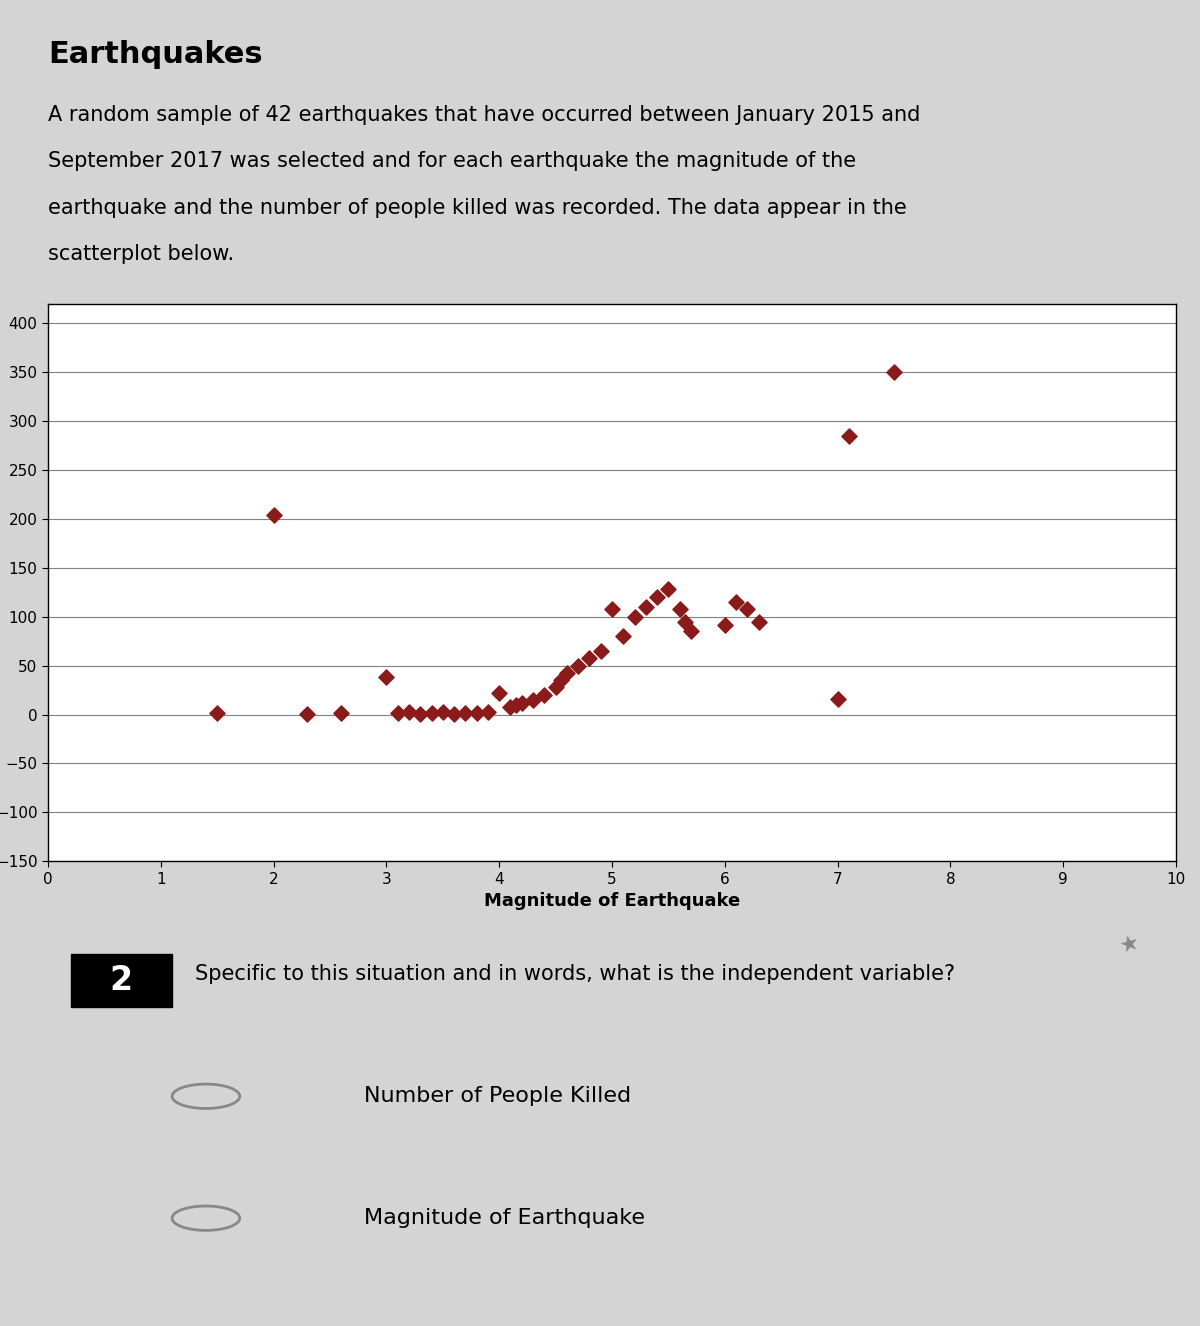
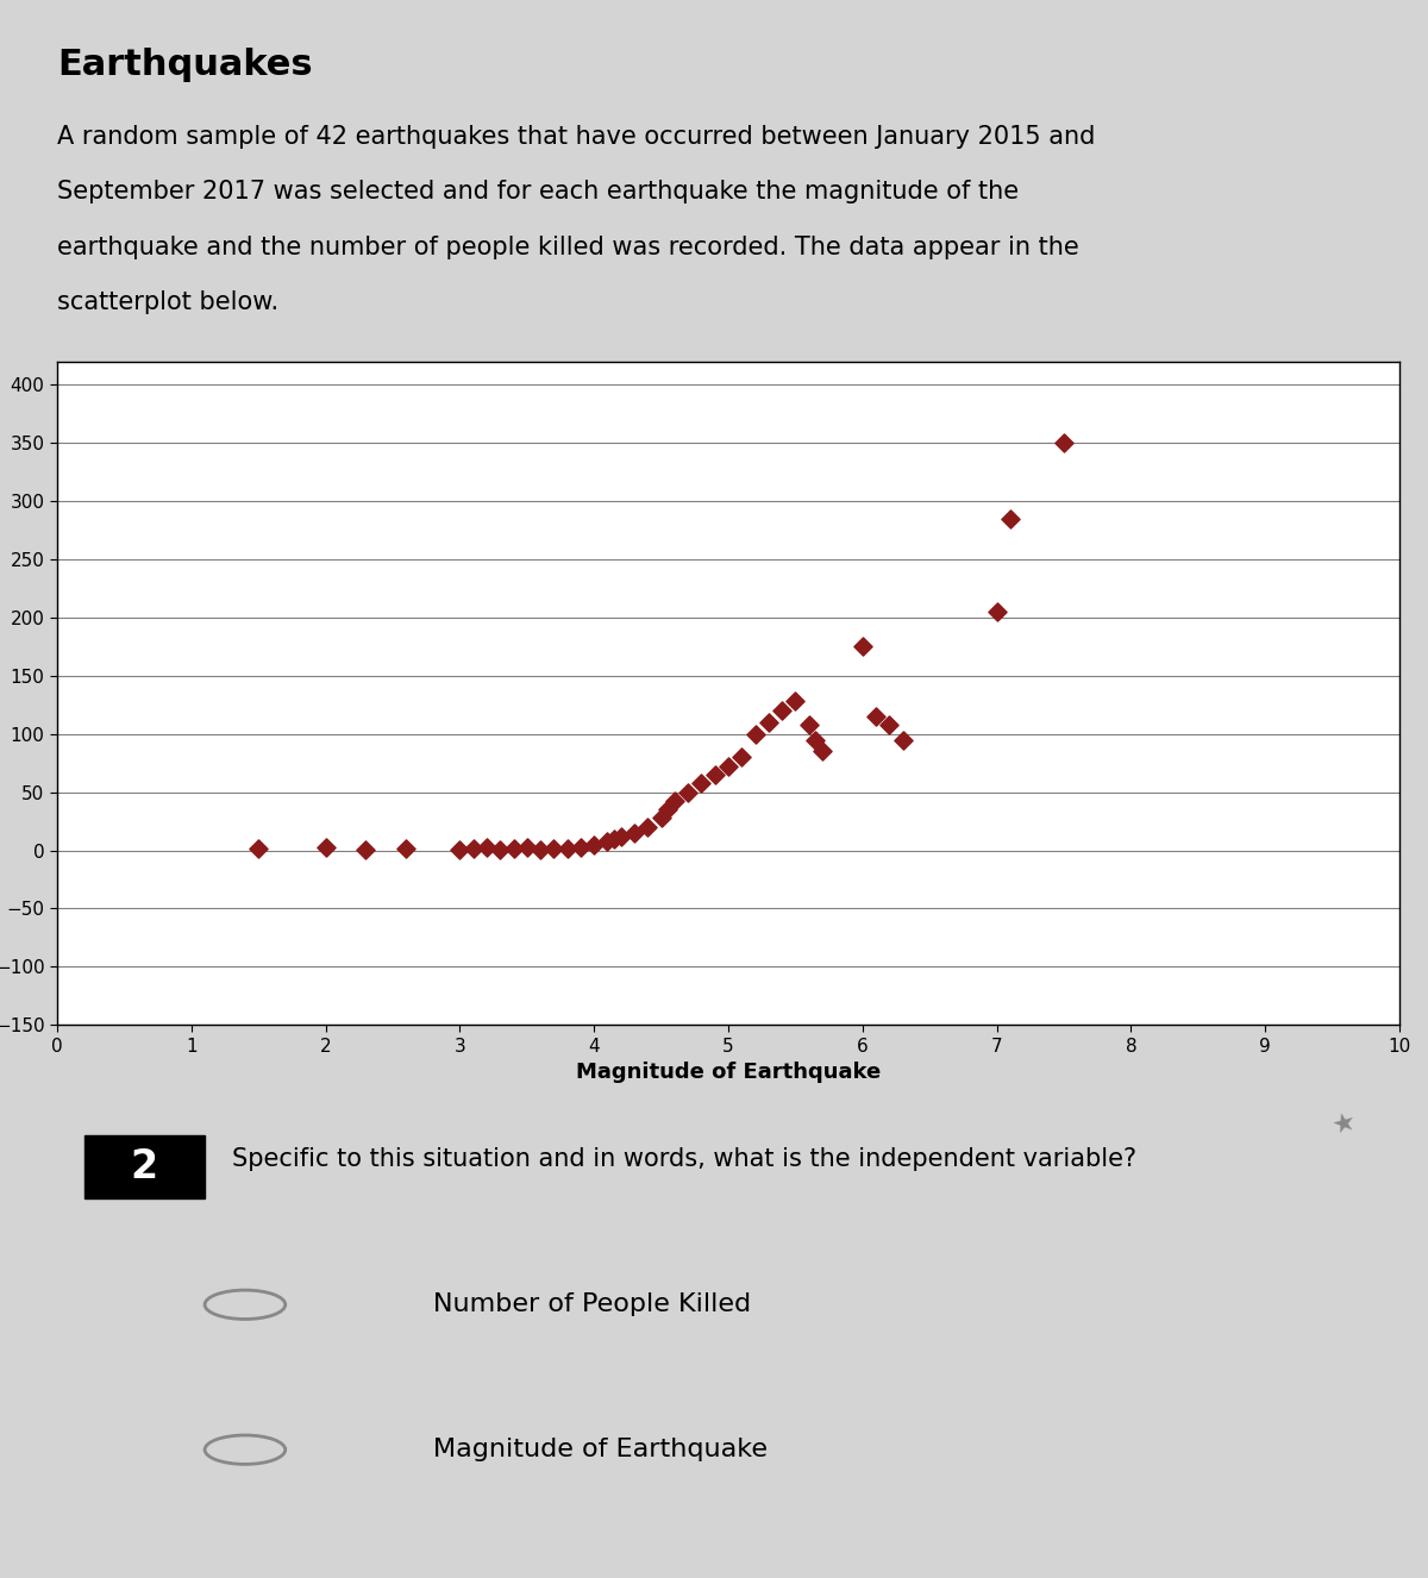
2: 204 -> 3
3: 38 -> 1
4: 22 -> 5
5: 108 -> 72
6: 92 -> 175
7: 16 -> 205
